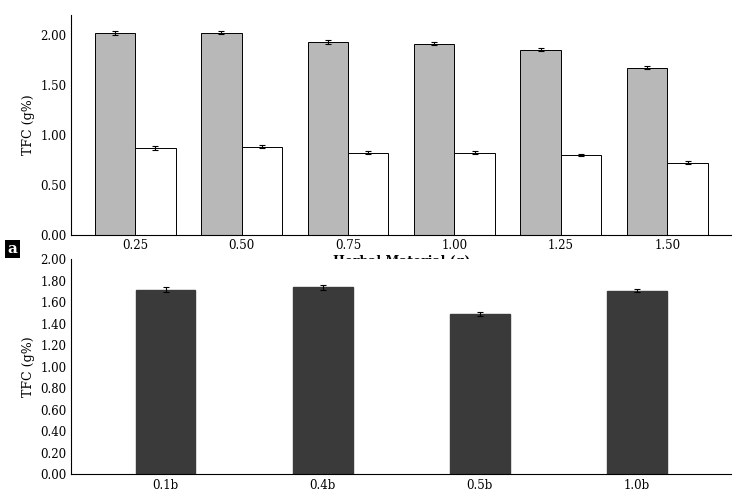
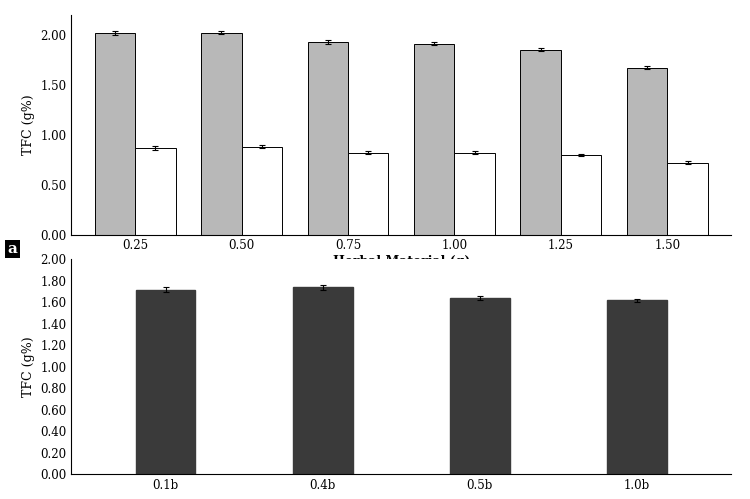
0.5b: 1.49 -> 1.64
1.0b: 1.71 -> 1.62
